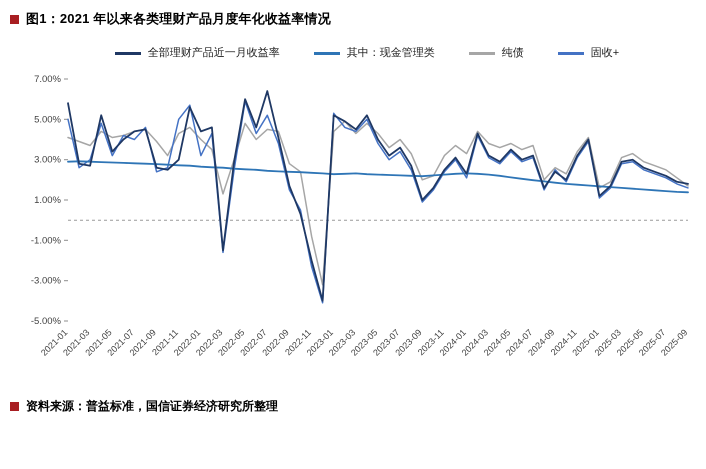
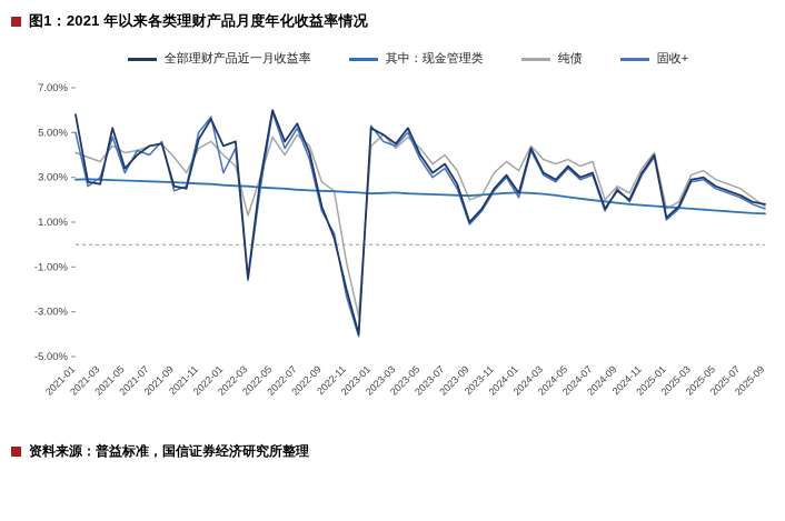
全部理财产品近一月收益率/2021-11: 3.0% -> 4.7%
全部理财产品近一月收益率/2022-07: 6.4% -> 5.4%
纯债/2022-07: 4.5% -> 4.9%
